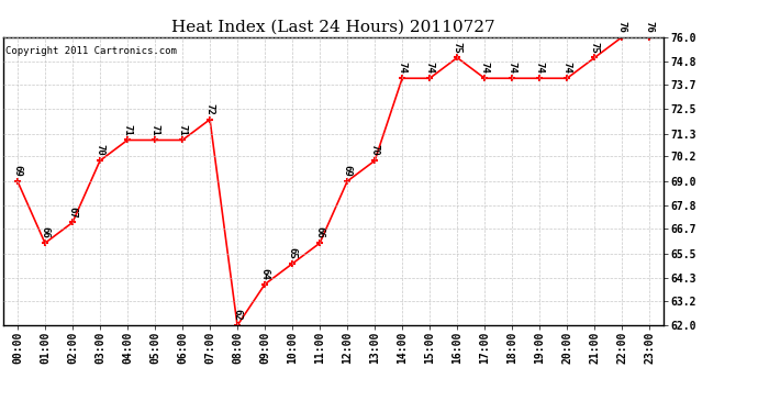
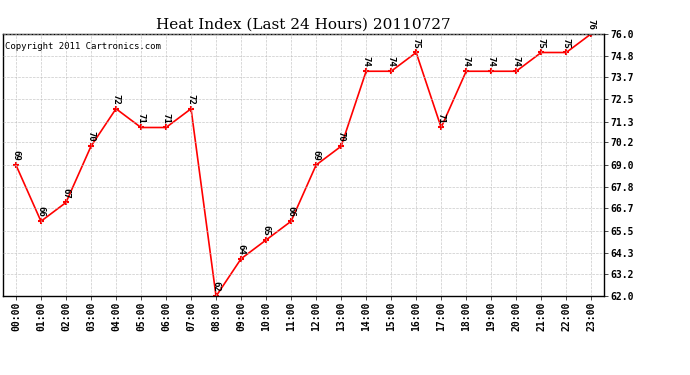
04:00: 71 -> 72
17:00: 74 -> 71
22:00: 76 -> 75
